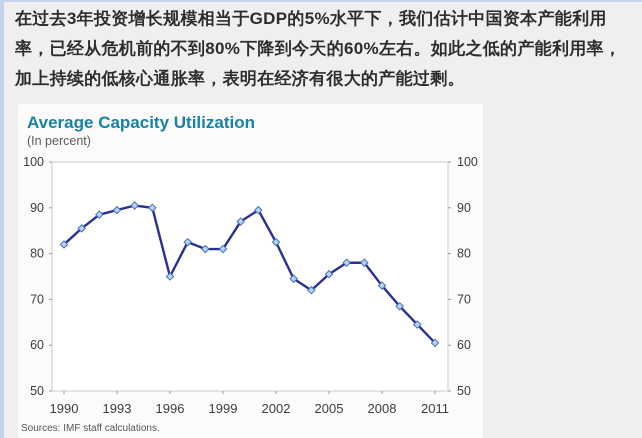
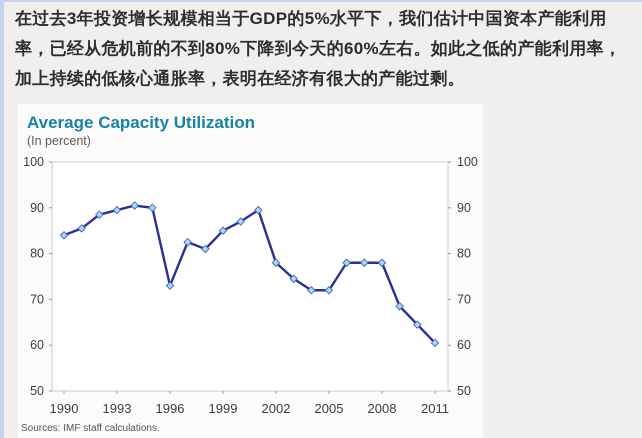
1990: 82 -> 84
1996: 75 -> 73
1999: 81 -> 85
2002: 82 -> 78
2005: 76 -> 72
2008: 73 -> 78
